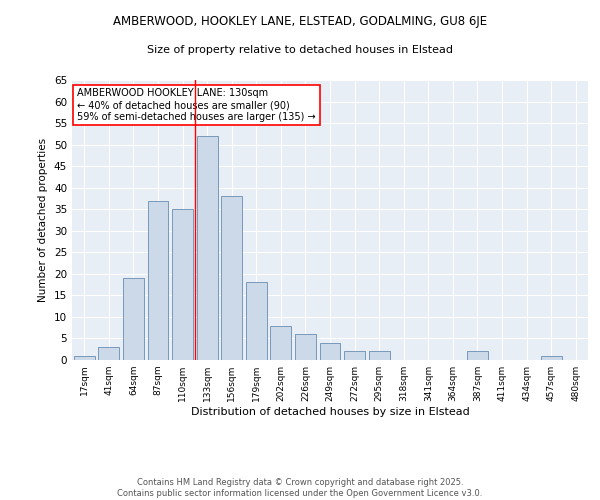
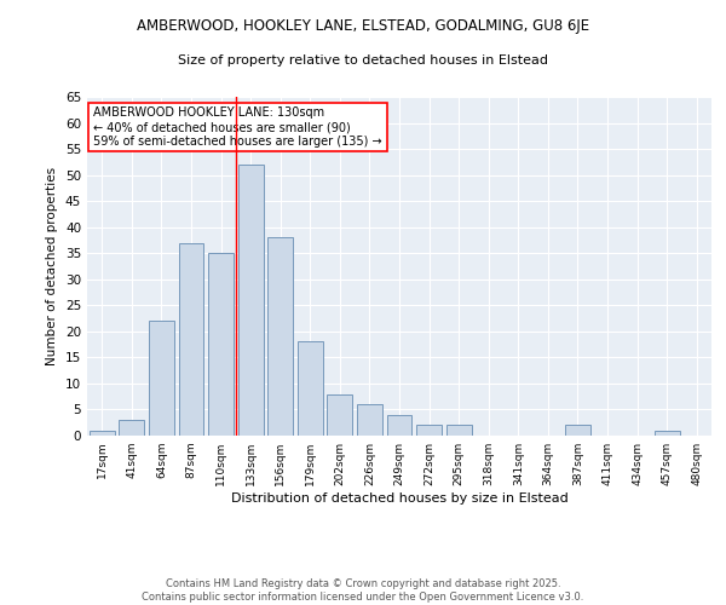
64sqm: 19 -> 22
